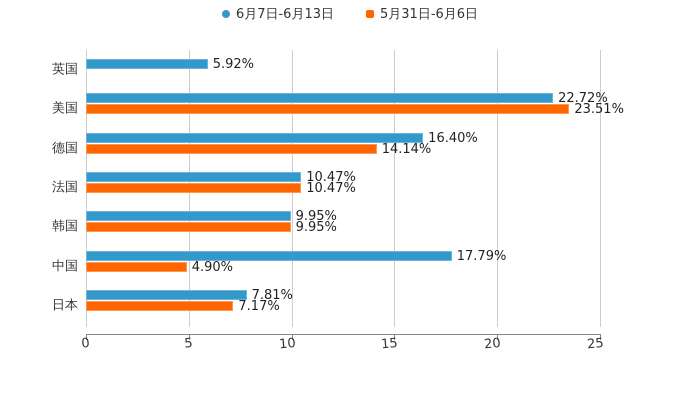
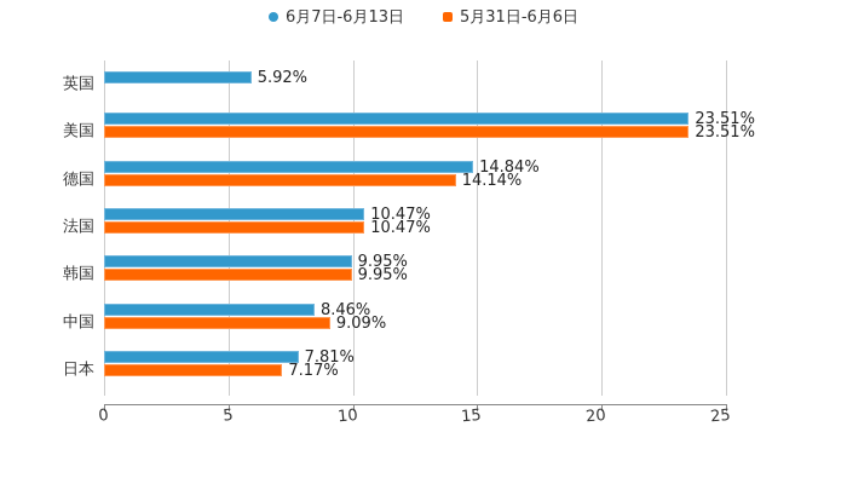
6月7日-6月13日/美国: 22.72% -> 23.51%
6月7日-6月13日/德国: 16.40% -> 14.84%
6月7日-6月13日/中国: 17.79% -> 8.46%
5月31日-6月6日/中国: 4.90% -> 9.09%
